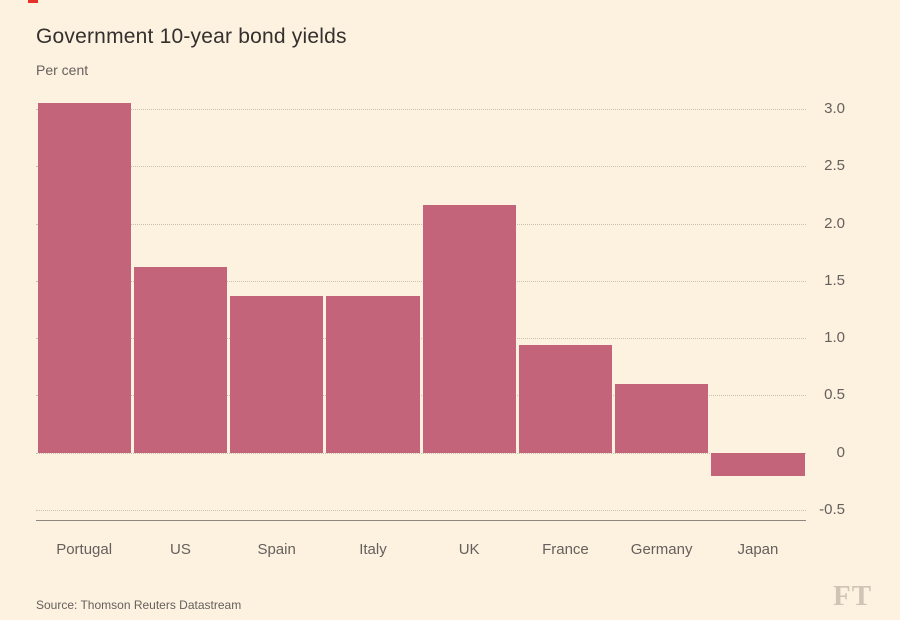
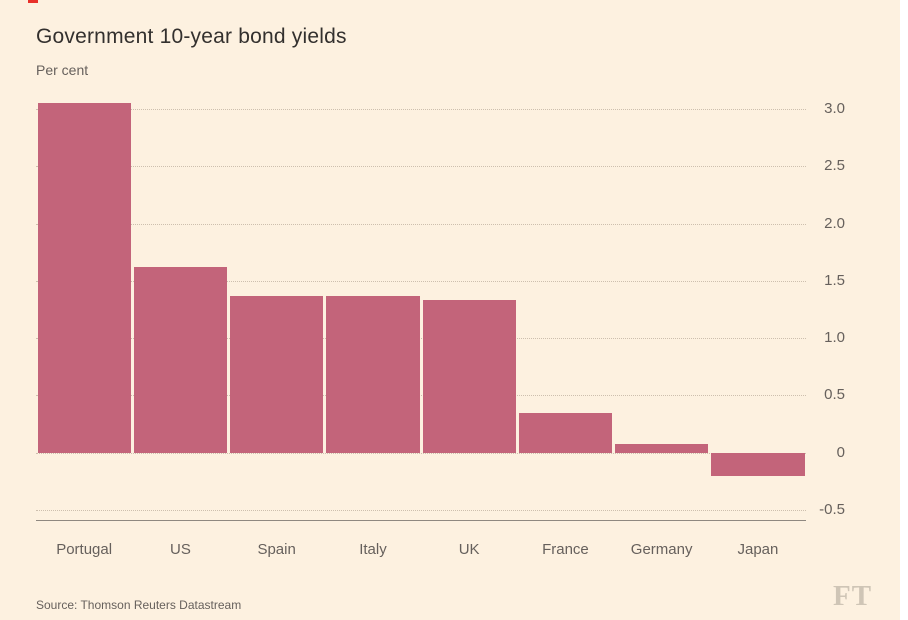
UK: 2.16 -> 1.33
France: 0.94 -> 0.35
Germany: 0.60 -> 0.08
